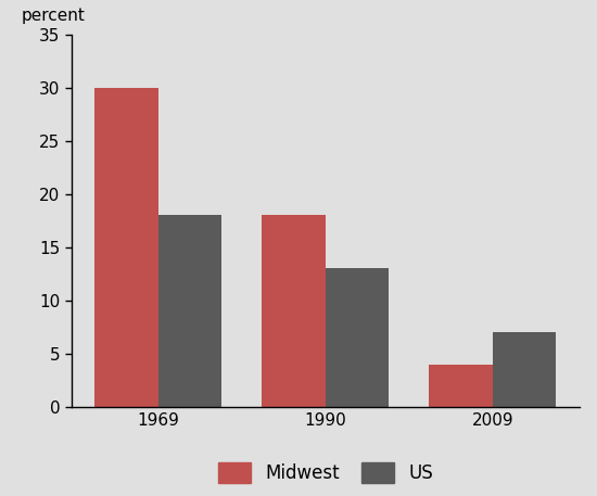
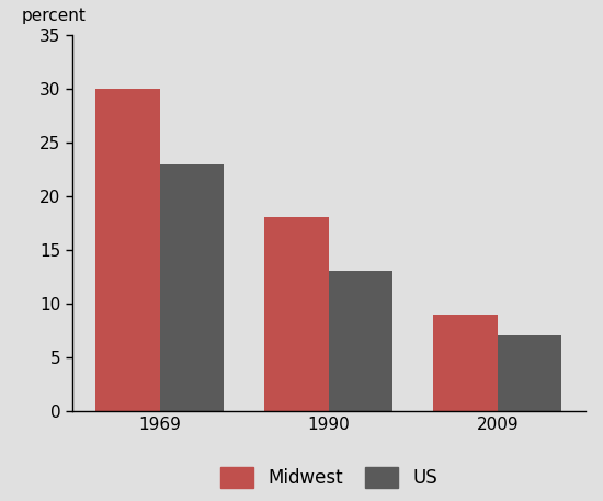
US/1969: 18 -> 23
Midwest/2009: 4 -> 9
